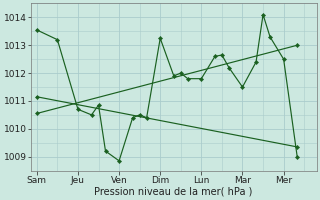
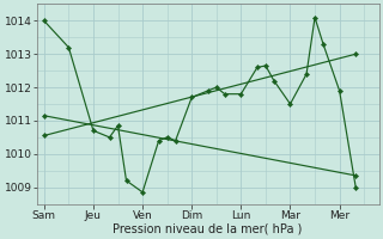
Sam: 1013.55 -> 1014.00
Dim: 1013.25 -> 1011.70
Mer: 1012.50 -> 1011.90
